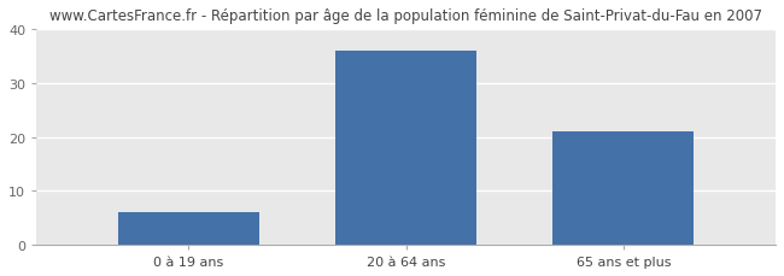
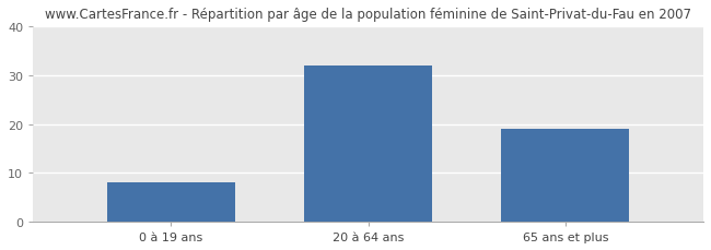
0 à 19 ans: 6 -> 8
20 à 64 ans: 36 -> 32
65 ans et plus: 21 -> 19
